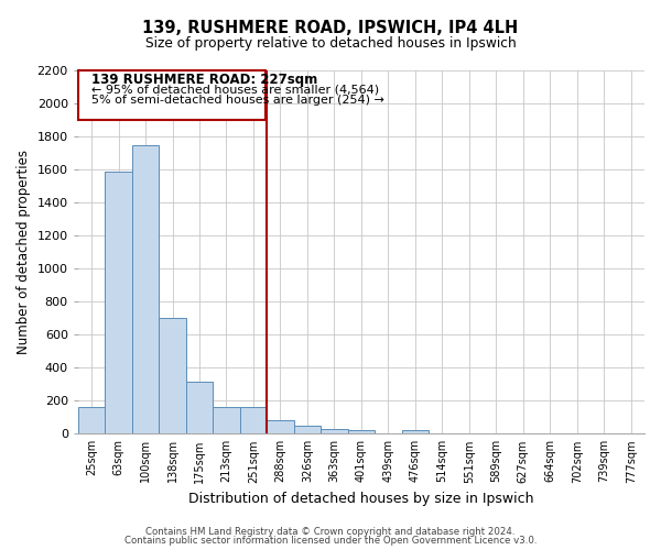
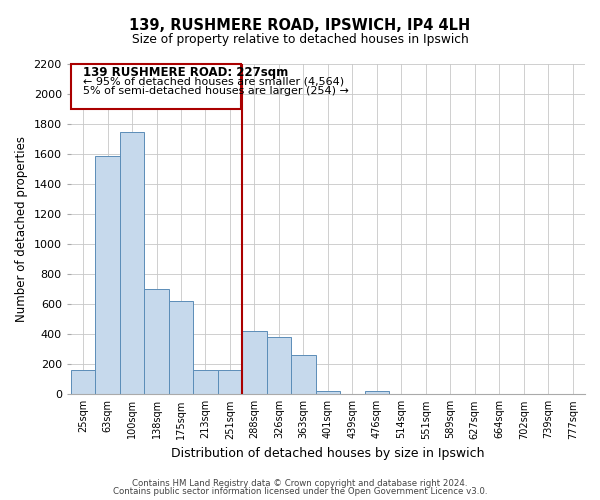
175sqm: 320 -> 620
288sqm: 80 -> 420
326sqm: 50 -> 380
363sqm: 30 -> 260
